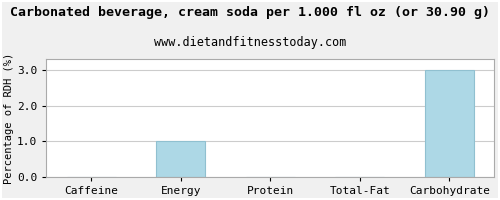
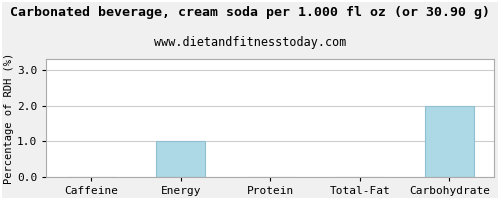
Carbohydrate: 3 -> 2
